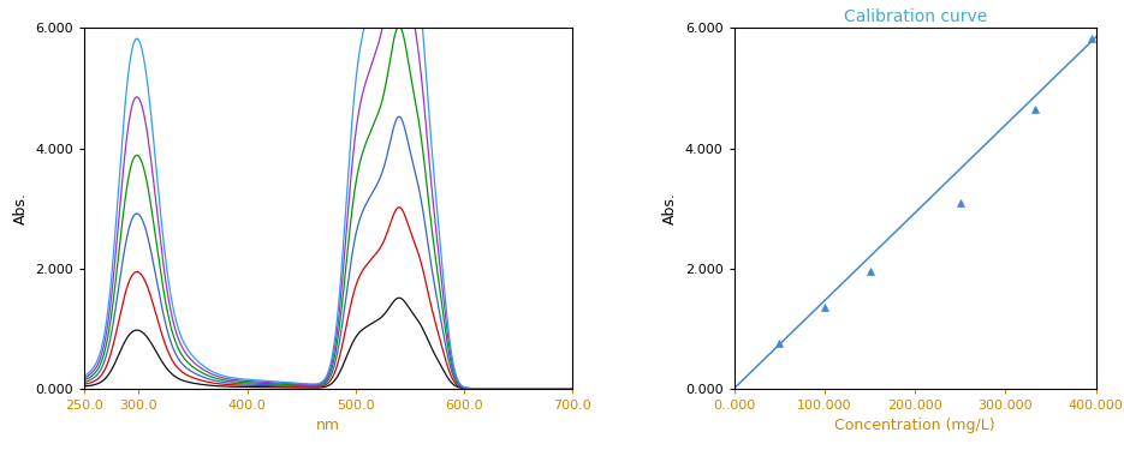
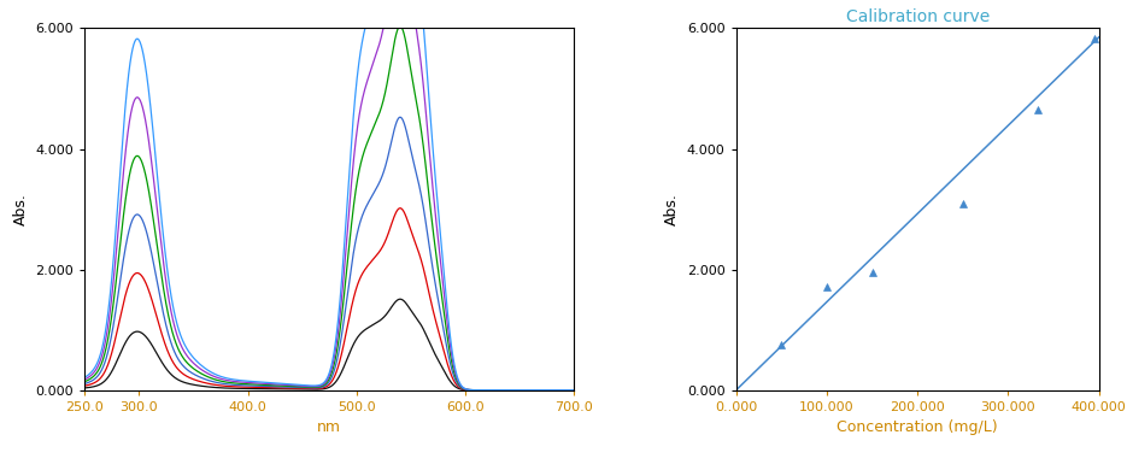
Calibration curve/100.000: 1.35 -> 1.72
